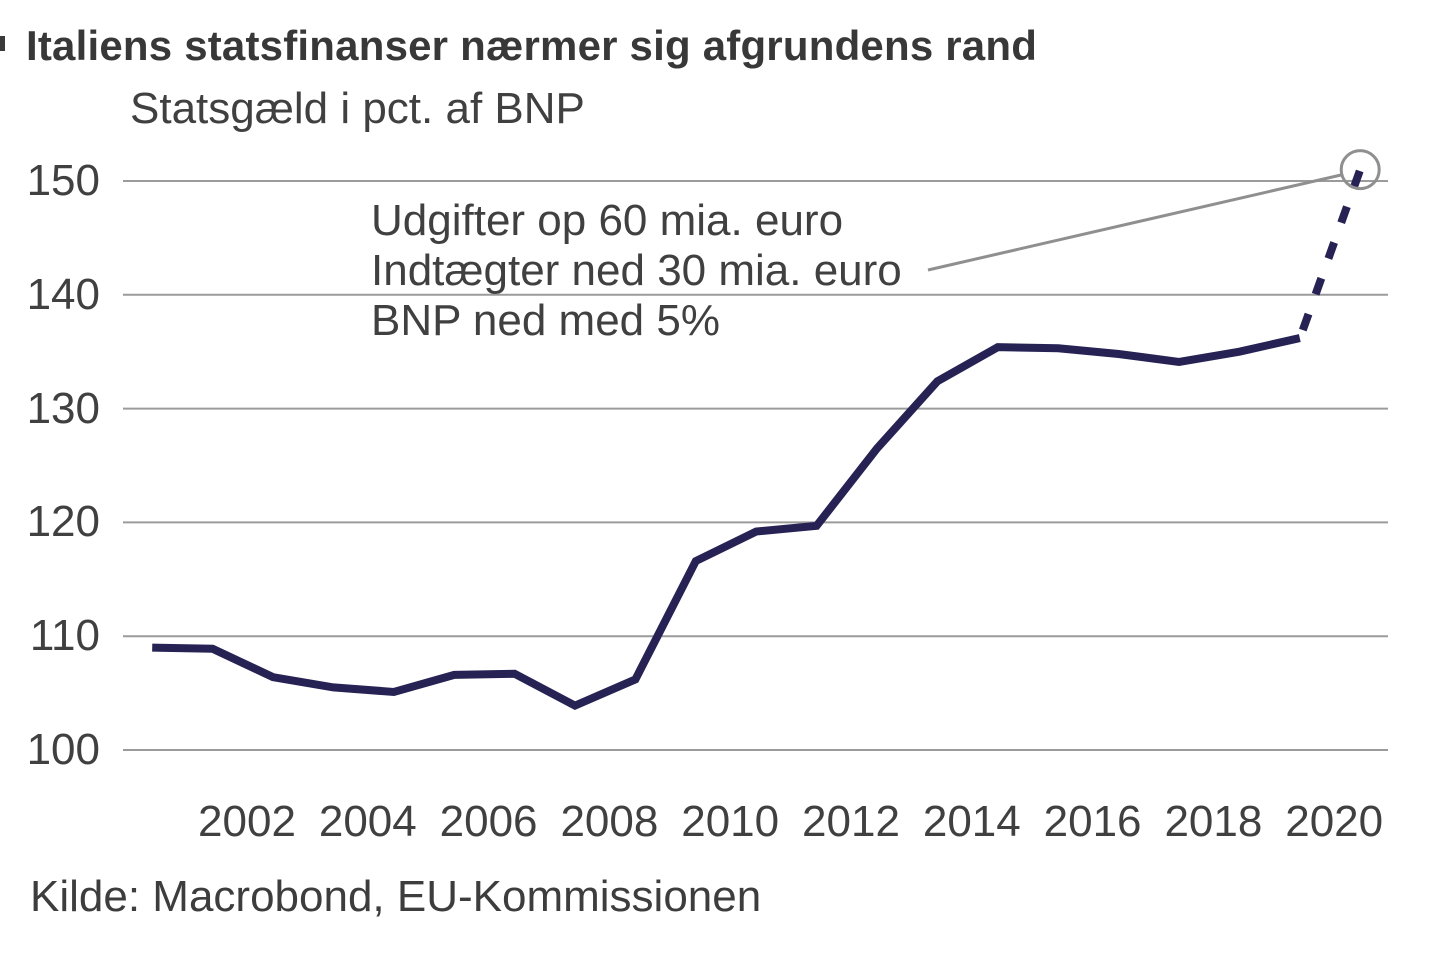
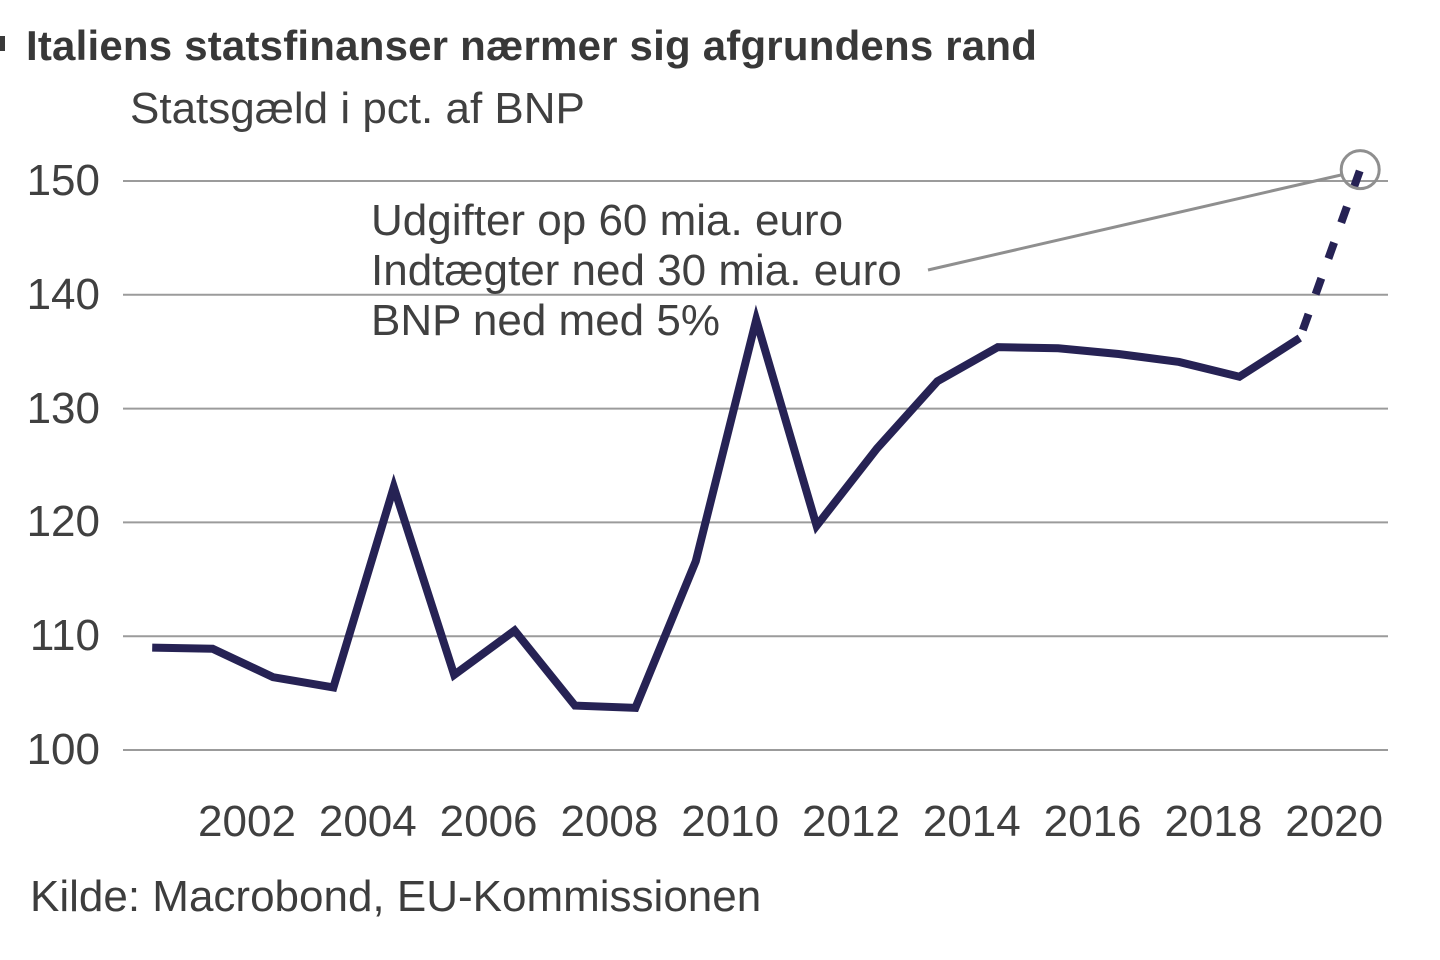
2004: 105.1 -> 123.1
2006: 106.7 -> 110.5
2008: 106.2 -> 103.7
2010: 119.2 -> 137.8
2018: 135.0 -> 132.8
